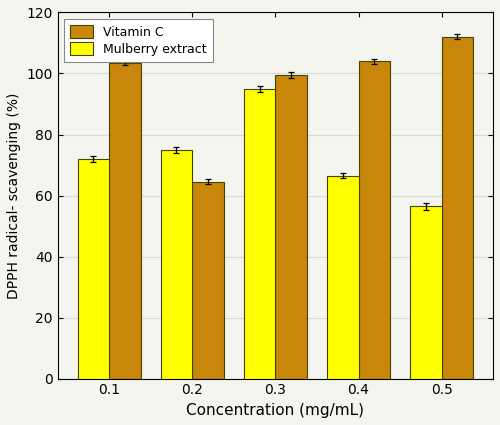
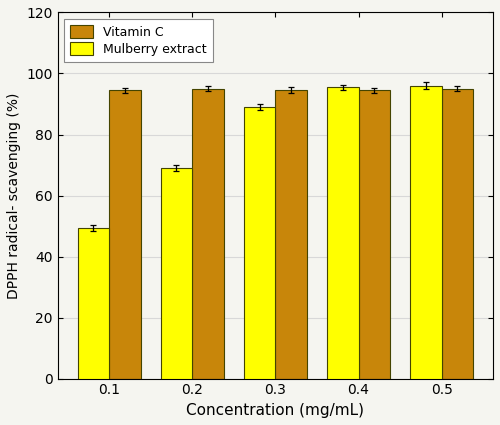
Mulberry extract/0.1: 72.0 -> 49.5
Vitamin C/0.1: 103.5 -> 94.5
Mulberry extract/0.2: 75.0 -> 69.0
Vitamin C/0.2: 64.5 -> 95.0
Mulberry extract/0.3: 95.0 -> 89.0
Vitamin C/0.3: 99.5 -> 94.5
Mulberry extract/0.4: 66.5 -> 95.5
Vitamin C/0.4: 104.0 -> 94.5
Mulberry extract/0.5: 56.5 -> 96.0
Vitamin C/0.5: 112.0 -> 95.0
